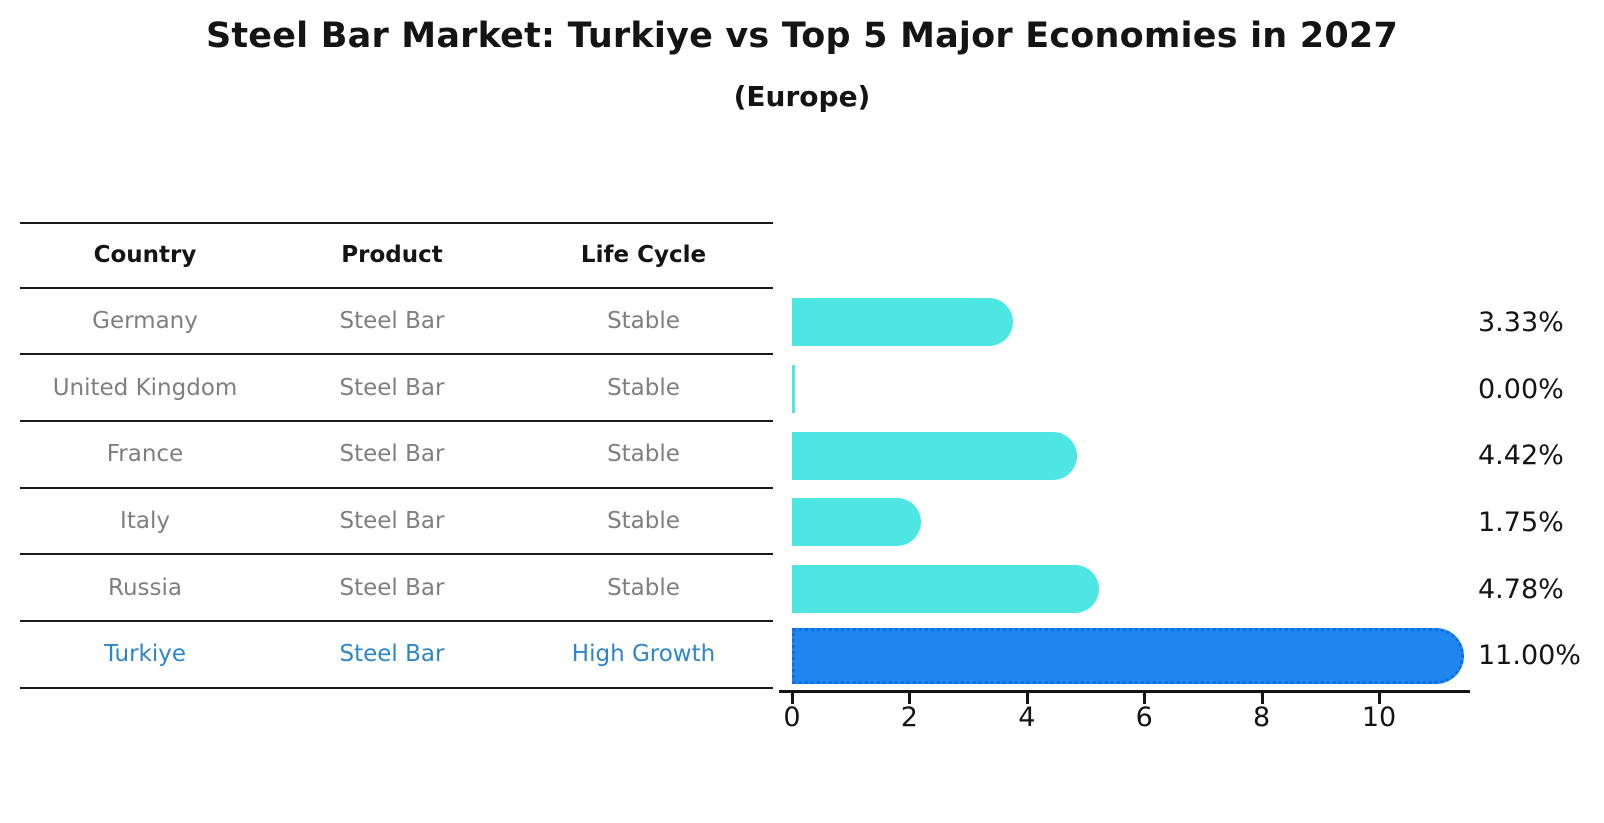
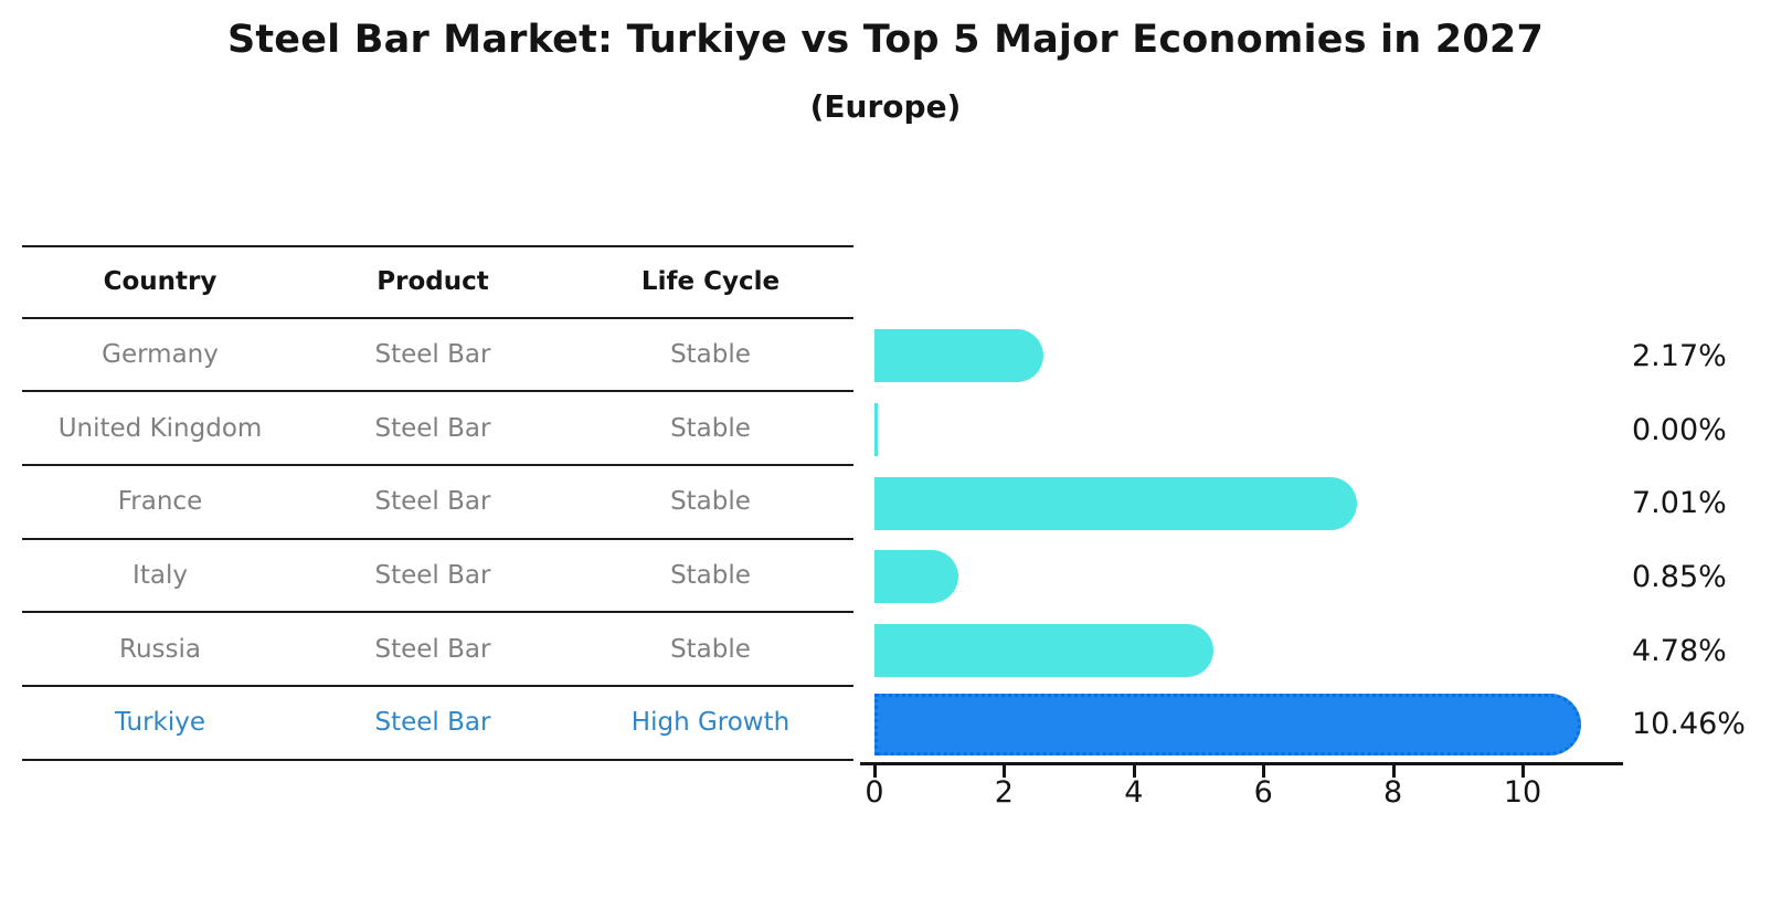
Germany: 3.33% -> 2.17%
France: 4.42% -> 7.01%
Italy: 1.75% -> 0.85%
Turkiye: 11.00% -> 10.46%
